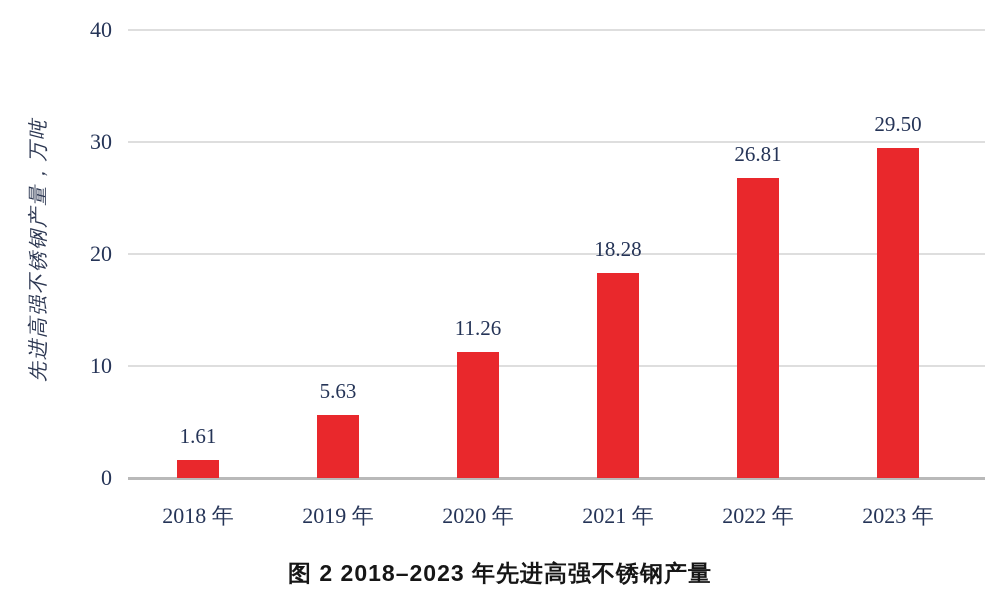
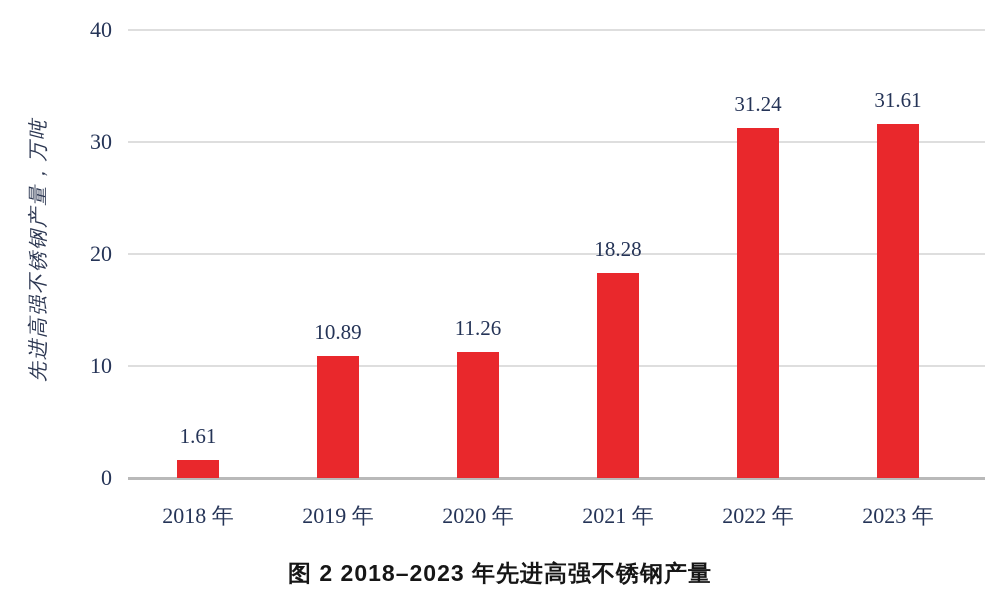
2019 年: 5.63 -> 10.89
2022 年: 26.81 -> 31.24
2023 年: 29.50 -> 31.61
